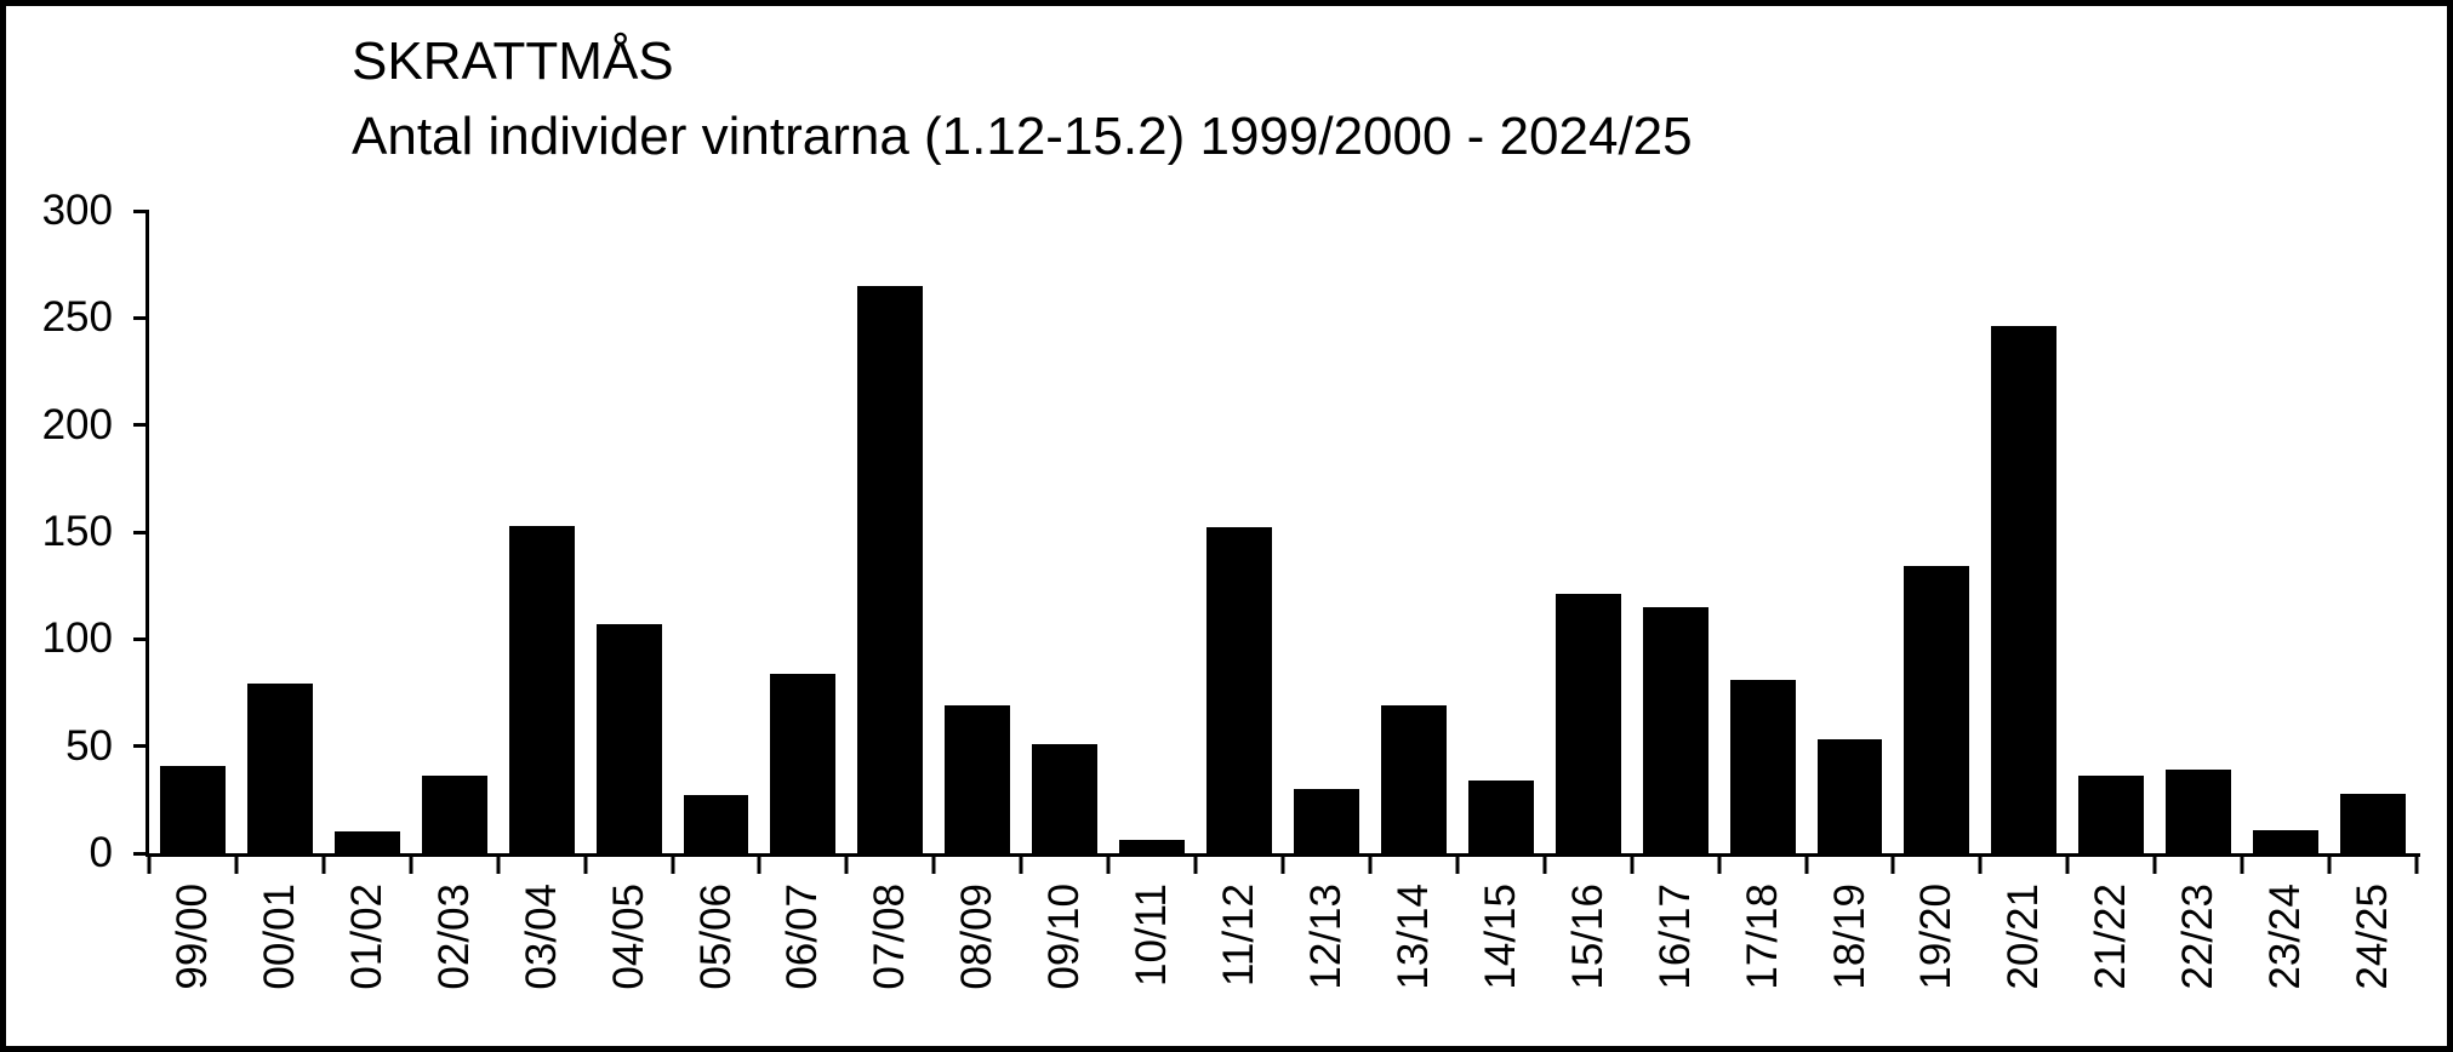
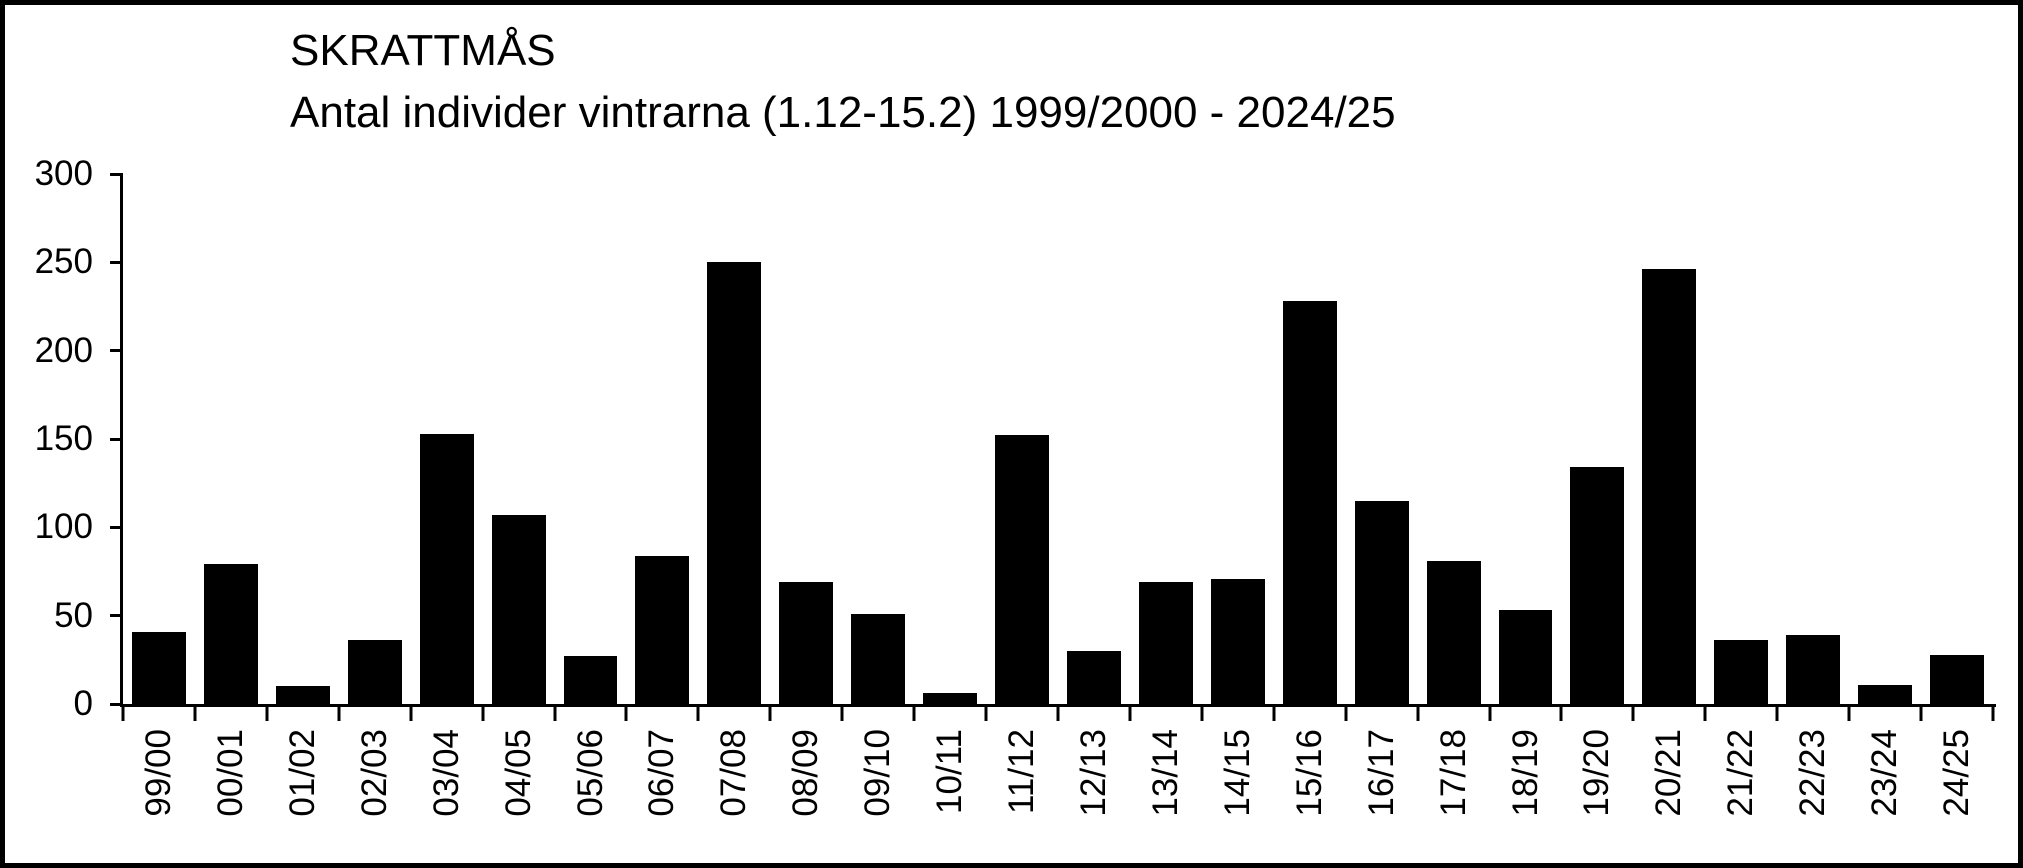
07/08: 265 -> 250
14/15: 34 -> 71
15/16: 121 -> 228
